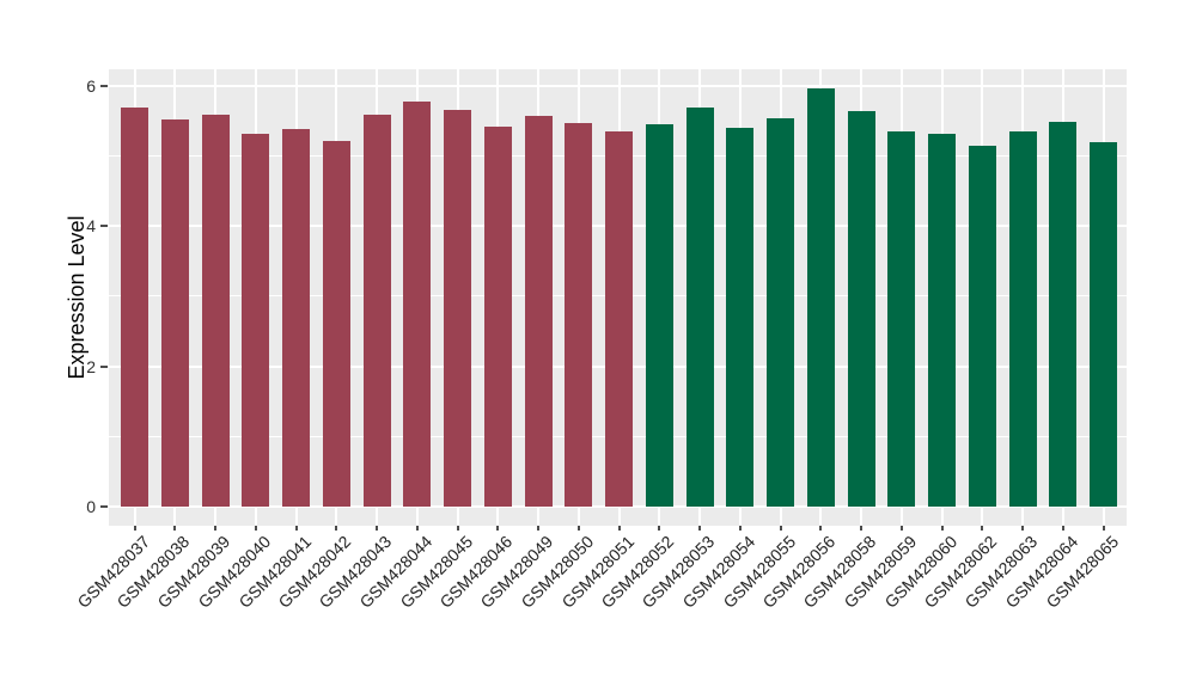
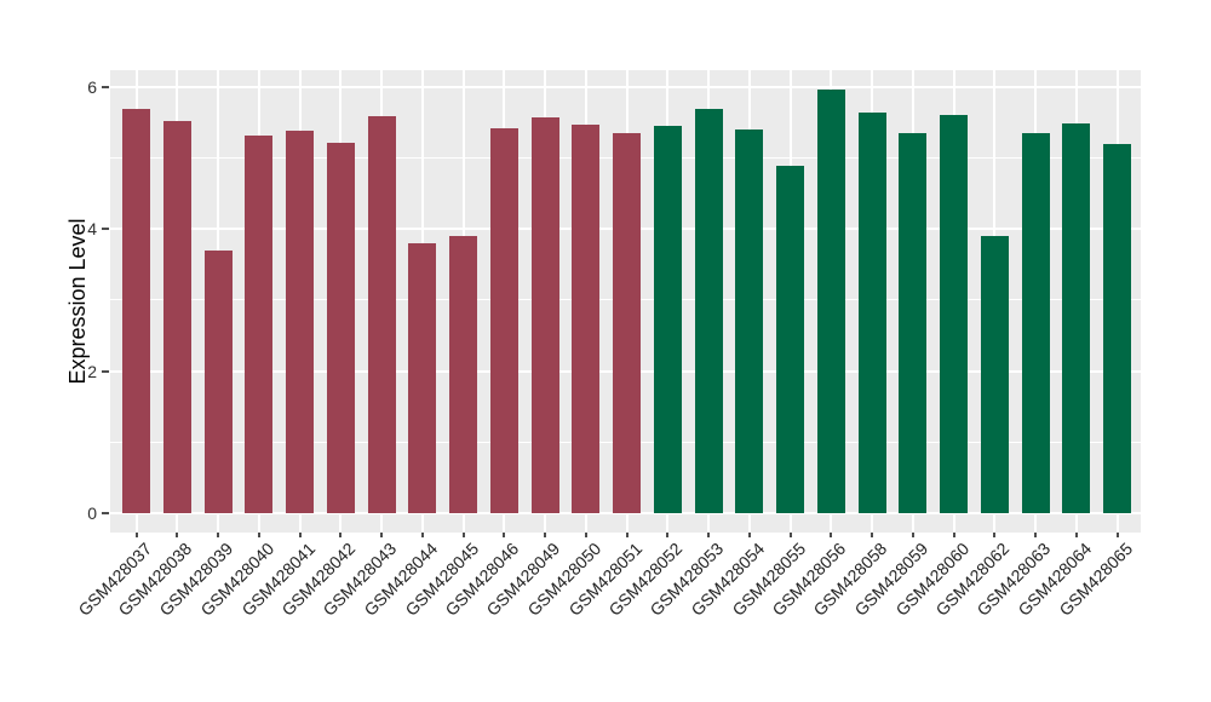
GSM428039: 5.6 -> 3.7
GSM428044: 5.8 -> 3.8
GSM428045: 5.7 -> 3.9
GSM428055: 5.5 -> 4.9
GSM428060: 5.3 -> 5.6
GSM428062: 5.2 -> 3.9
